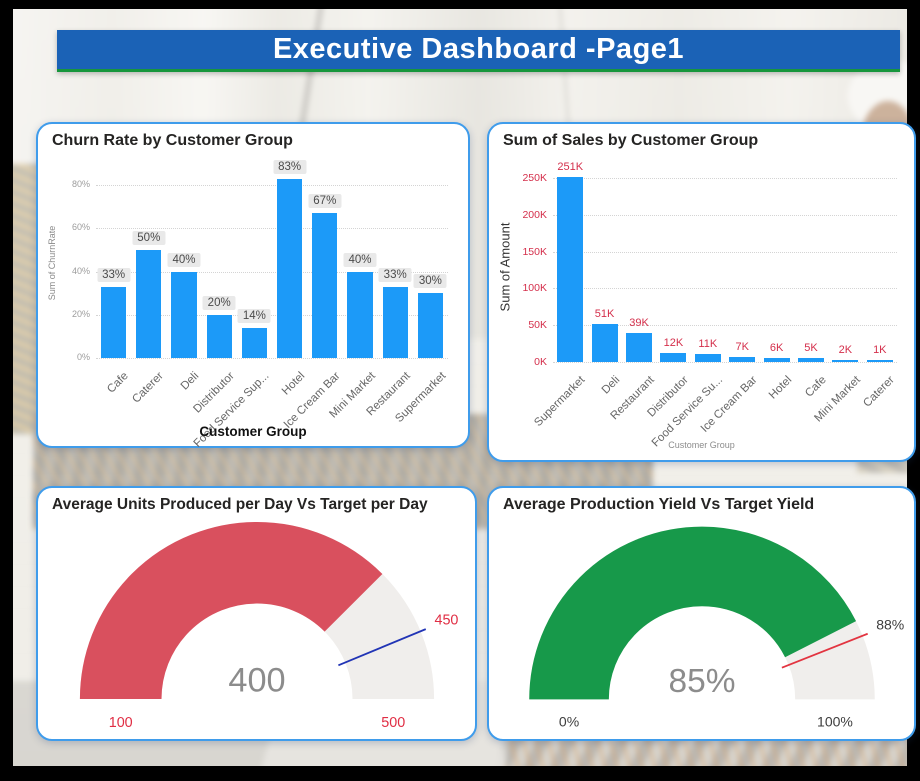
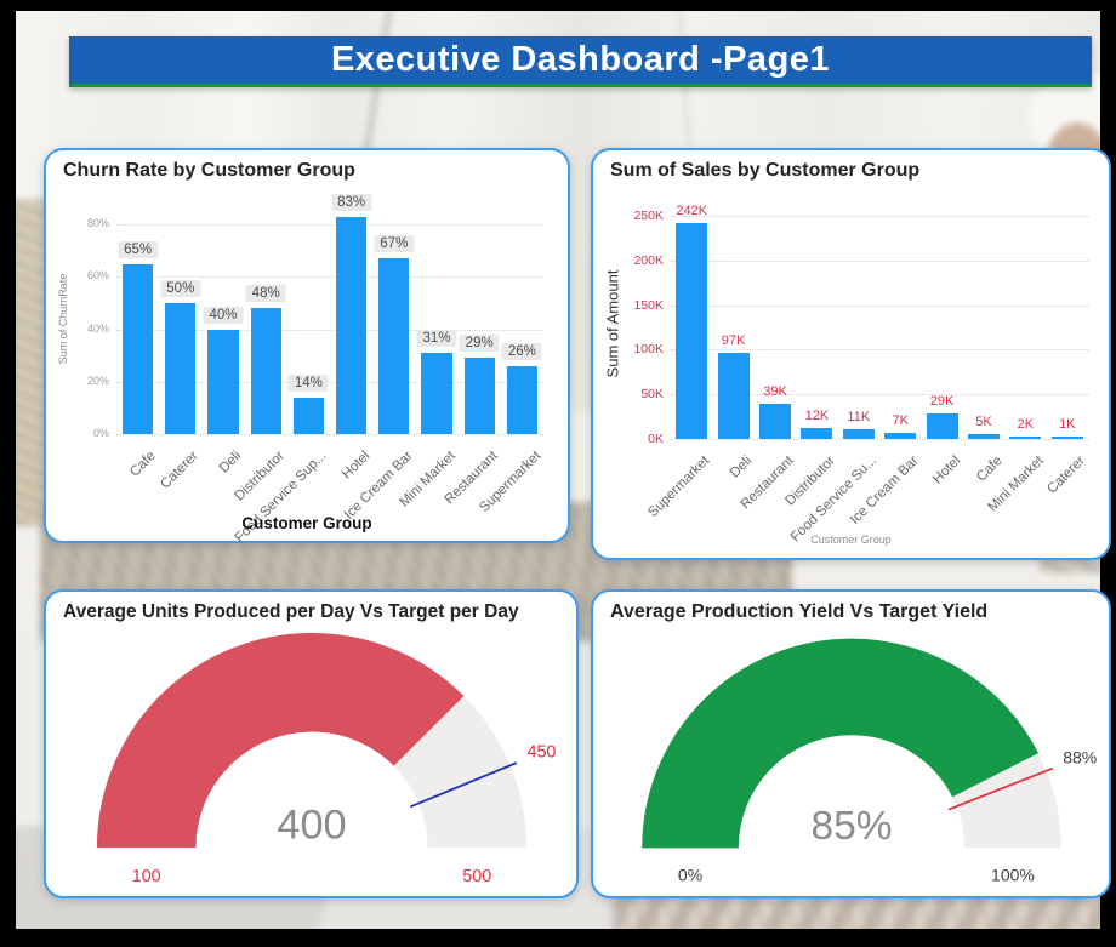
Churn Rate by Customer Group/Cafe: 33% -> 65%
Churn Rate by Customer Group/Distributor: 20% -> 48%
Churn Rate by Customer Group/Mini Market: 40% -> 31%
Churn Rate by Customer Group/Restaurant: 33% -> 29%
Churn Rate by Customer Group/Supermarket: 30% -> 26%
Sum of Sales by Customer Group/Supermarket: 251K -> 242K
Sum of Sales by Customer Group/Deli: 51K -> 97K
Sum of Sales by Customer Group/Hotel: 6K -> 29K
